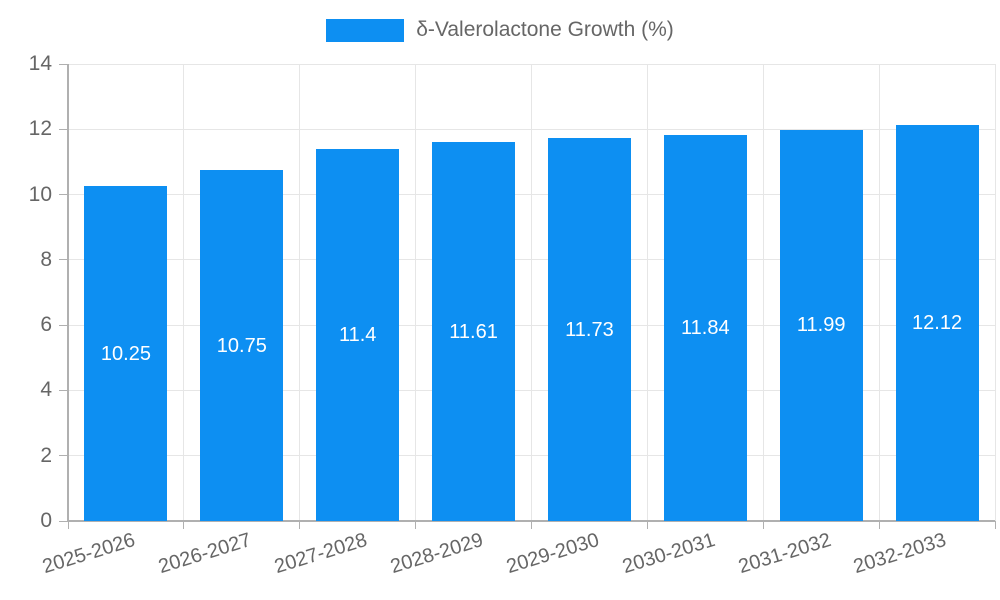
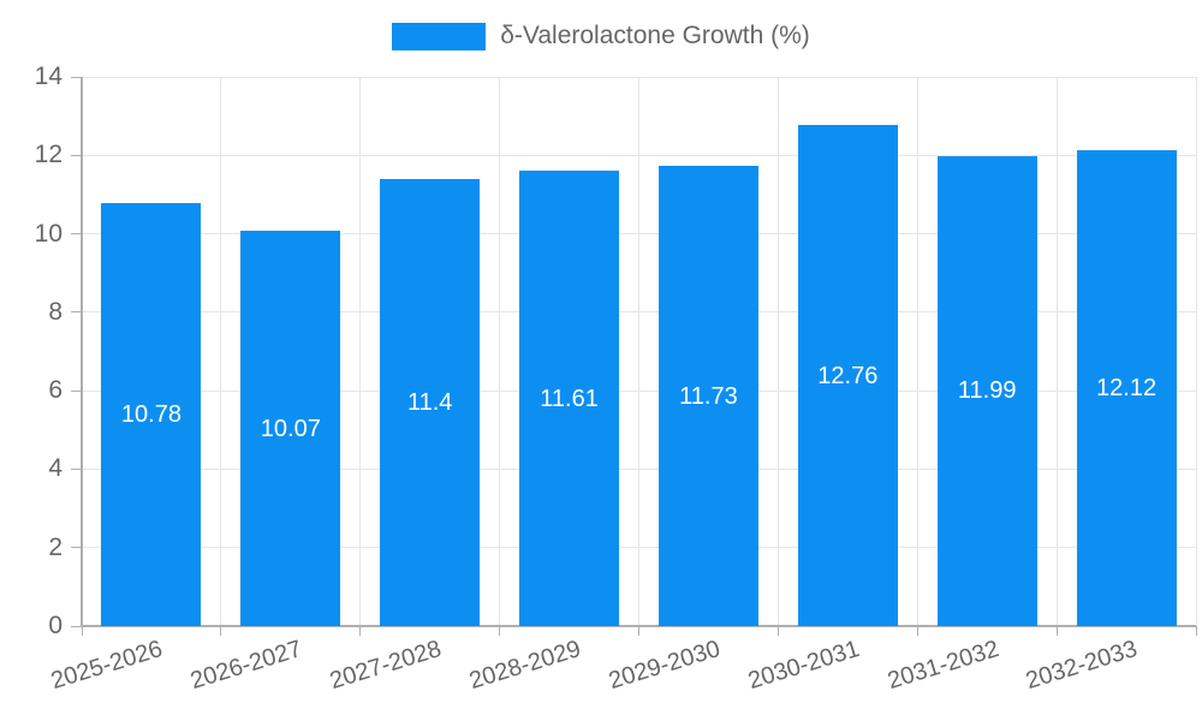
2025-2026: 10.25 -> 10.78
2026-2027: 10.75 -> 10.07
2030-2031: 11.84 -> 12.76
